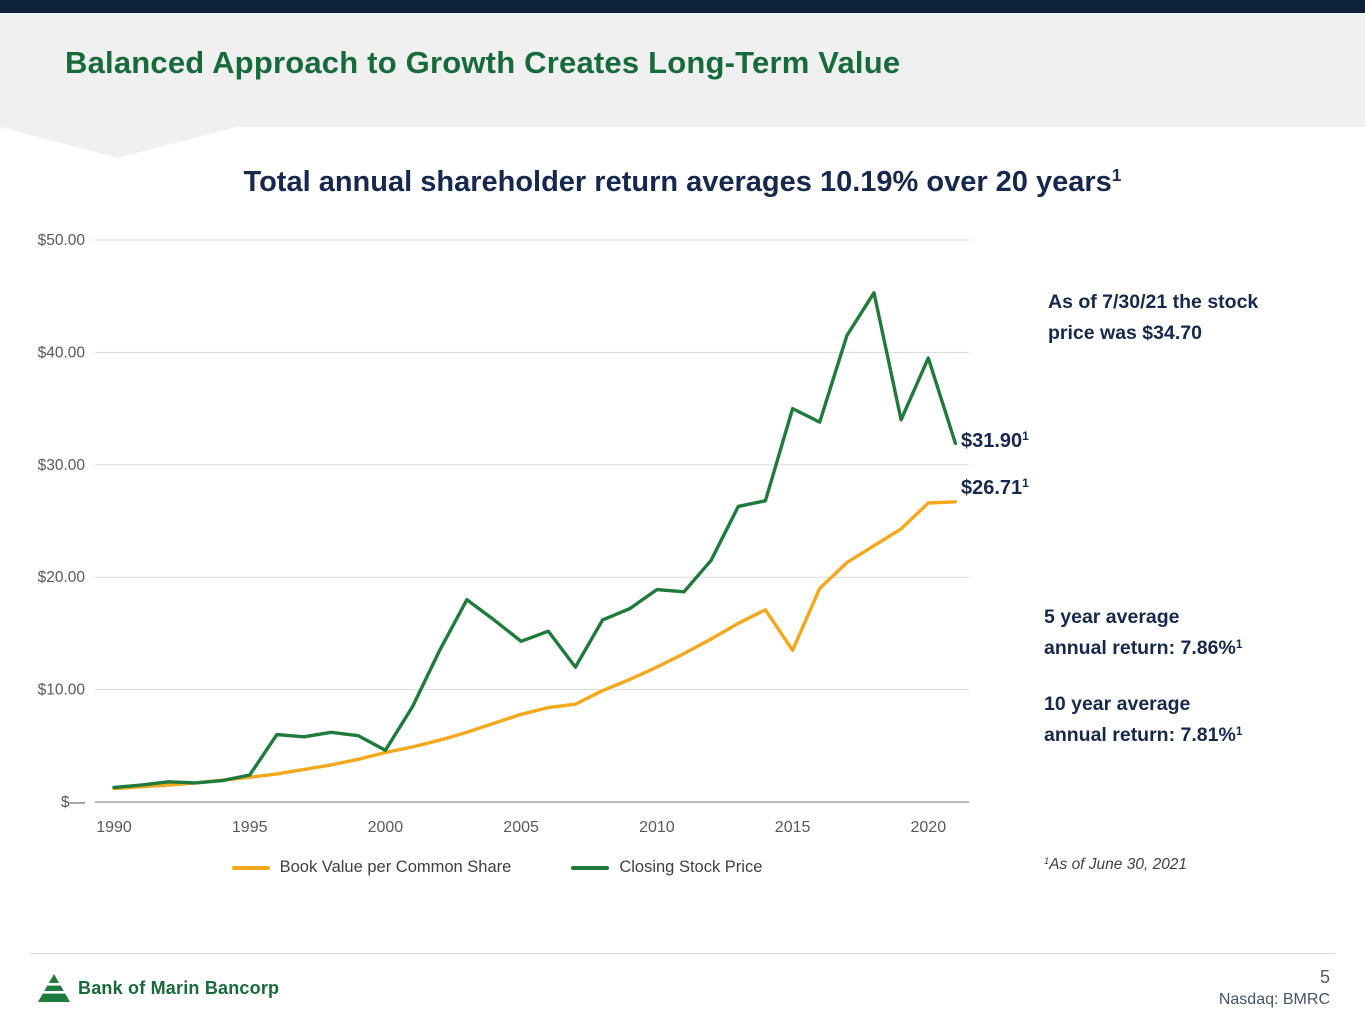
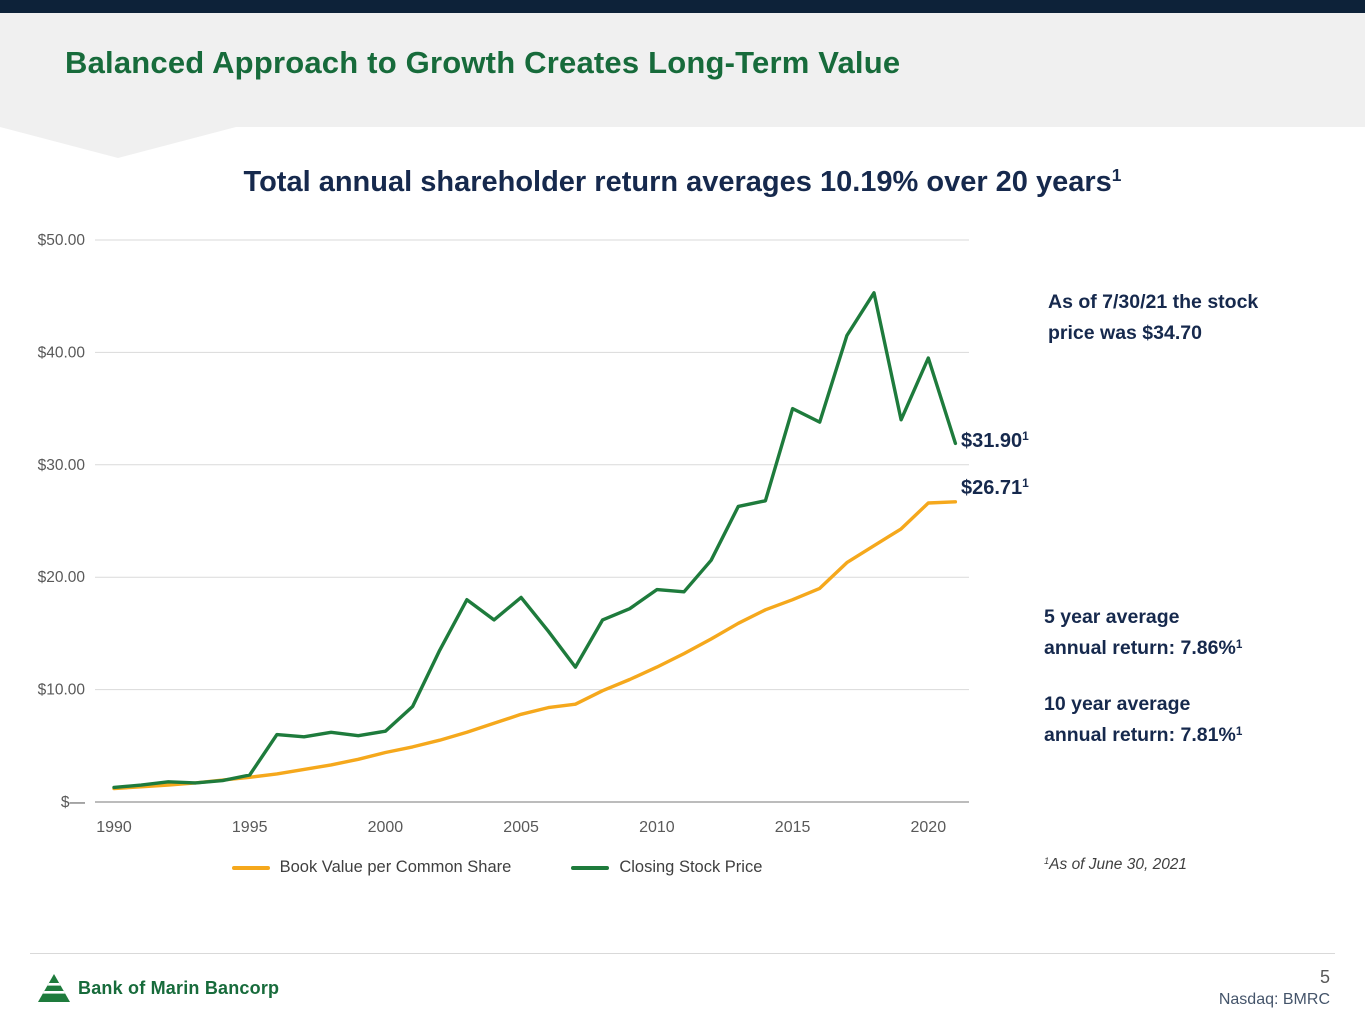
Closing Stock Price/2000: $4.6 -> $6.3
Closing Stock Price/2005: $14.3 -> $18.2
Book Value per Common Share/2015: $13.5 -> $18.0
